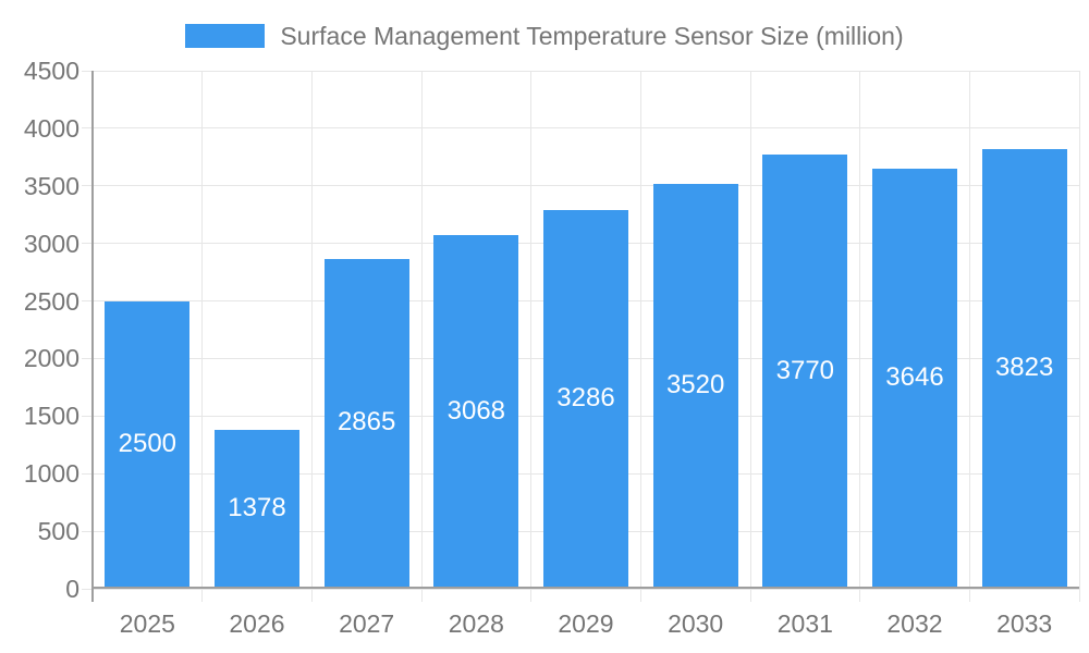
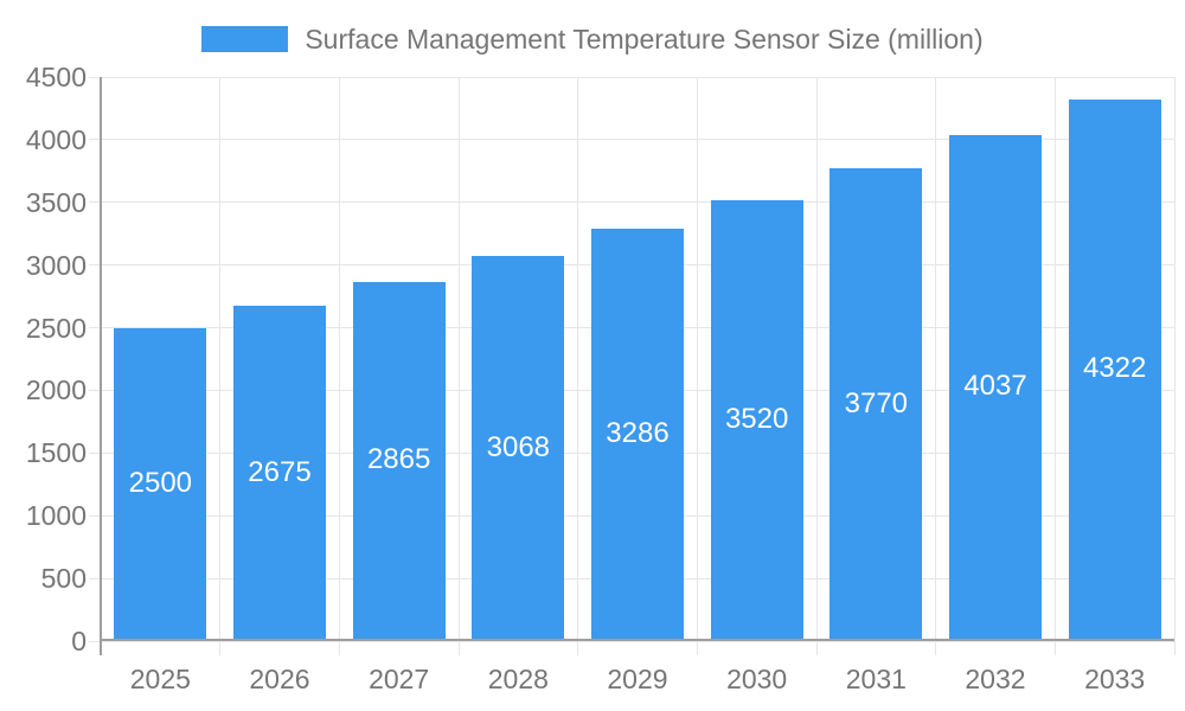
2026: 1378 -> 2675
2032: 3646 -> 4037
2033: 3823 -> 4322
